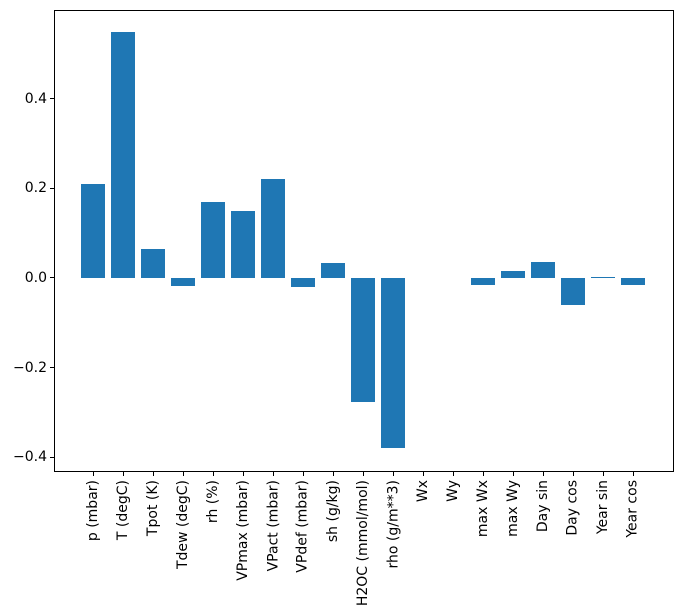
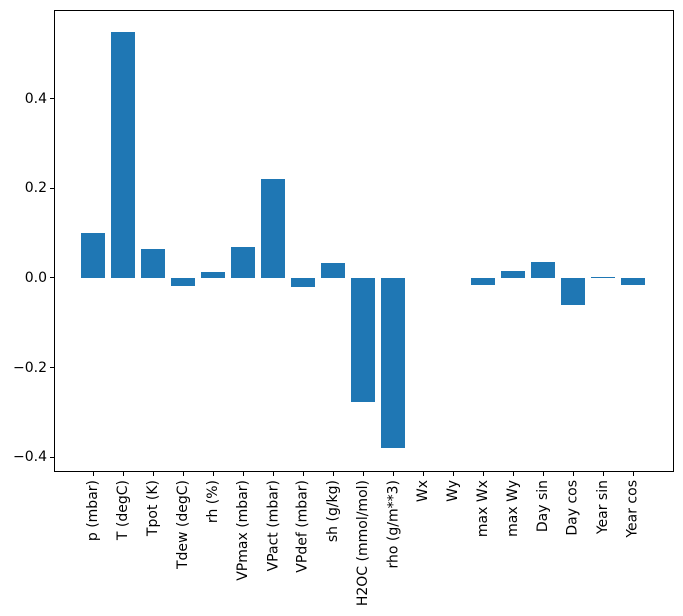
p (mbar): 0.21 -> 0.10
rh (%): 0.17 -> 0.01
VPmax (mbar): 0.15 -> 0.07
